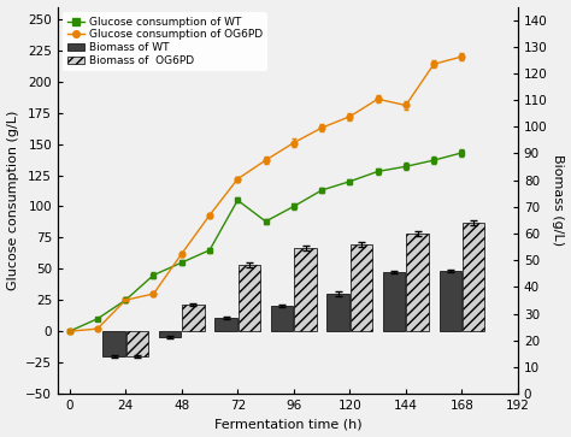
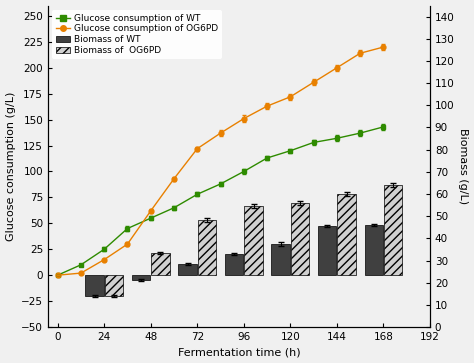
Glucose consumption of OG6PD/24: 25 -> 15
Glucose consumption of WT/72: 105 -> 78
Glucose consumption of OG6PD/144: 181 -> 200
